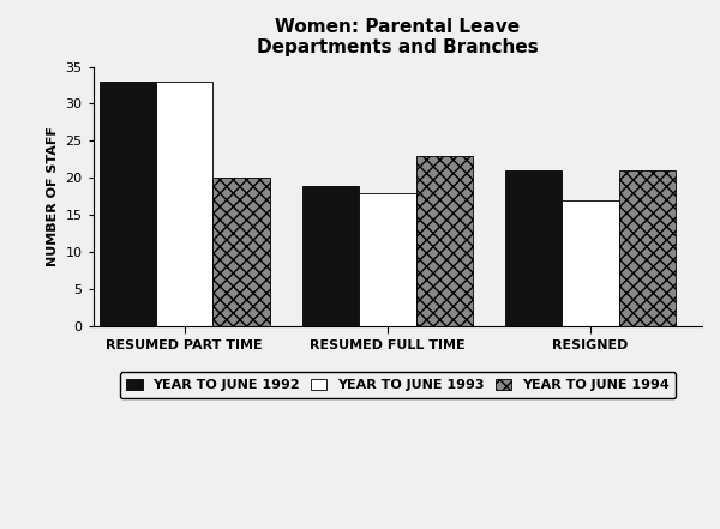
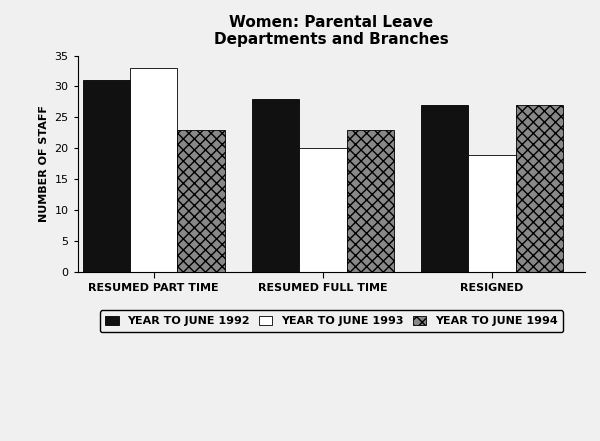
YEAR TO JUNE 1992/RESUMED PART TIME: 33 -> 31
YEAR TO JUNE 1994/RESUMED PART TIME: 20 -> 23
YEAR TO JUNE 1992/RESUMED FULL TIME: 19 -> 28
YEAR TO JUNE 1993/RESUMED FULL TIME: 18 -> 20
YEAR TO JUNE 1992/RESIGNED: 21 -> 27
YEAR TO JUNE 1993/RESIGNED: 17 -> 19
YEAR TO JUNE 1994/RESIGNED: 21 -> 27
